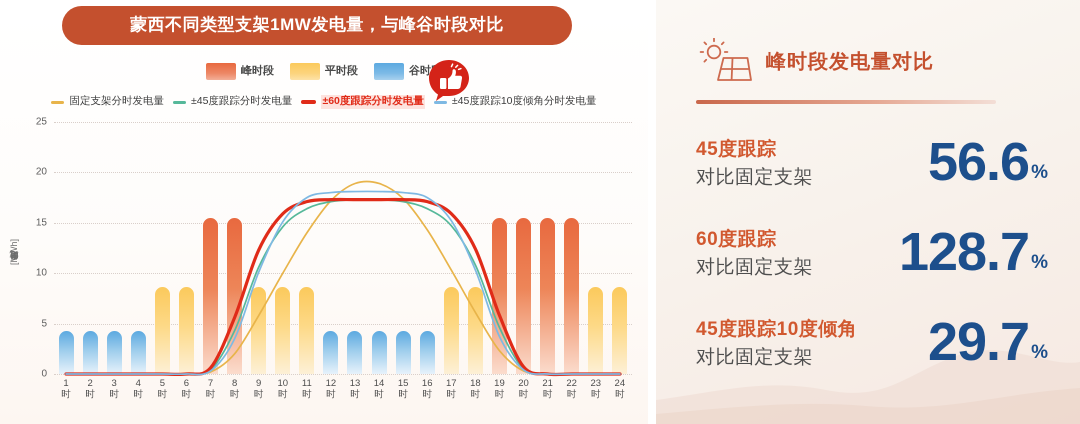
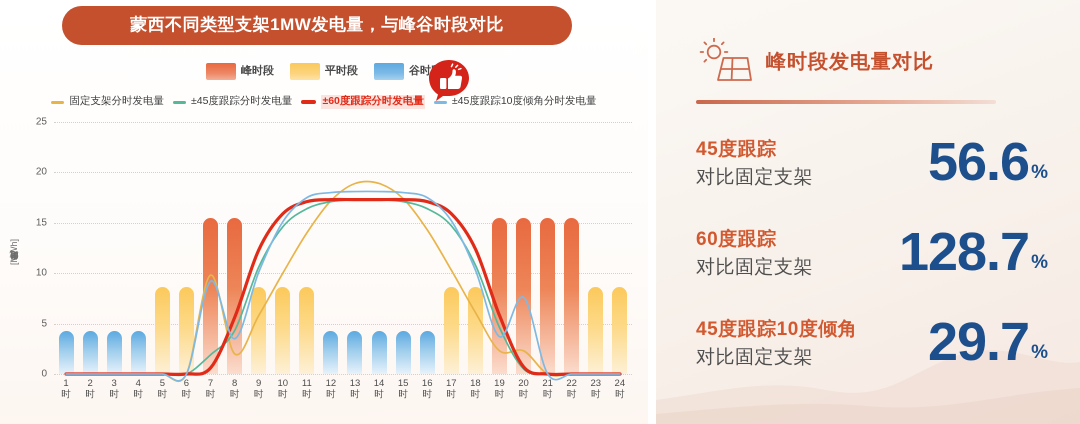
固定支架分时发电量/7时: 0.2 -> 9.8
±45度跟踪分时发电量/7时: 0.4 -> 1.9
±45度跟踪10度倾角分时发电量/7时: 0.3 -> 9.2
固定支架分时发电量/20时: 0.3 -> 2.3
±45度跟踪10度倾角分时发电量/20时: 0.4 -> 7.6
